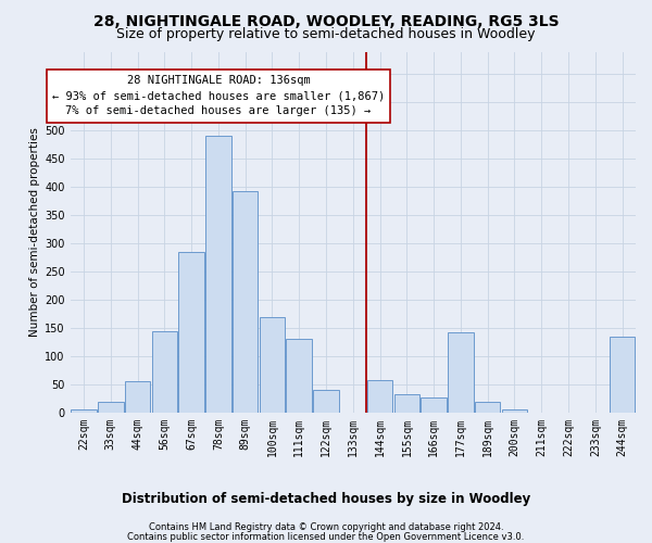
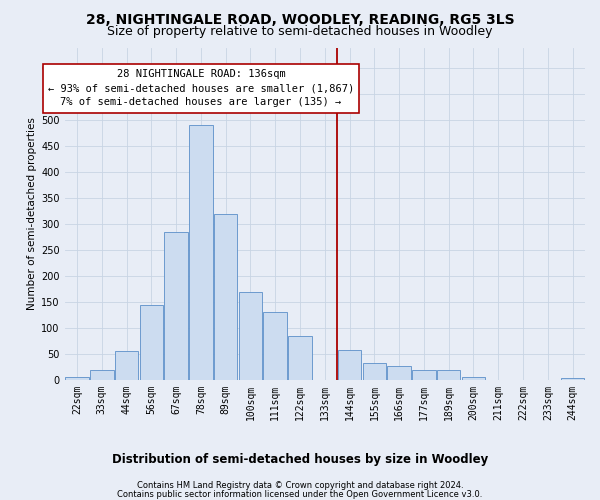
89sqm: 392 -> 320
122sqm: 40 -> 85
177sqm: 142 -> 20
244sqm: 134 -> 3
